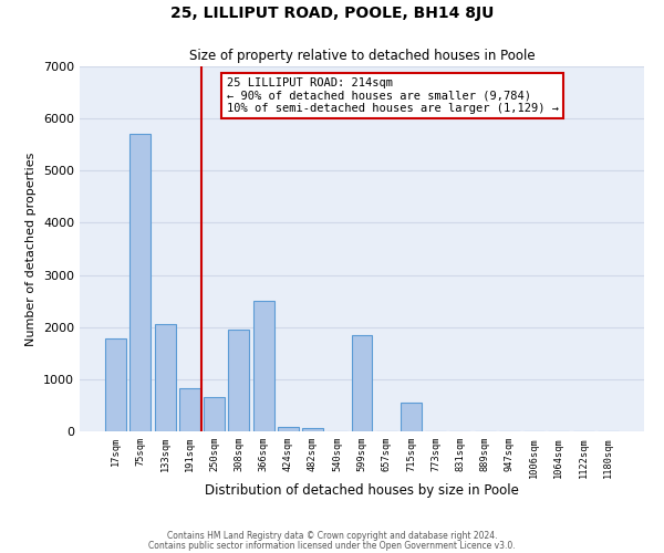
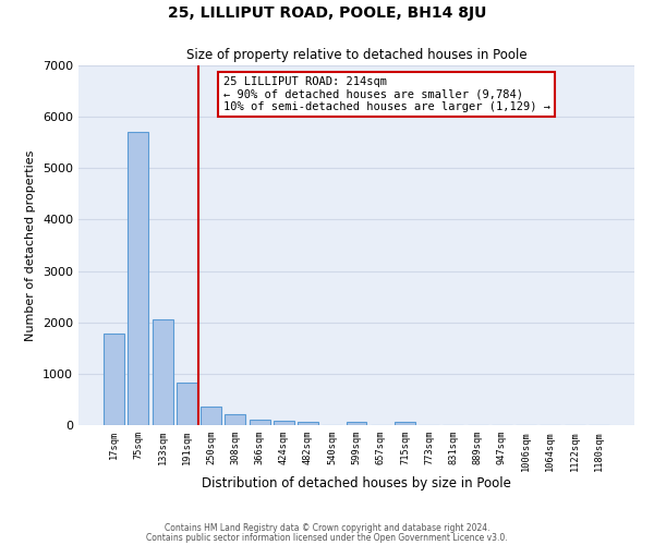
250sqm: 650 -> 370
308sqm: 1950 -> 210
366sqm: 2500 -> 120
599sqm: 1850 -> 60
715sqm: 550 -> 60
